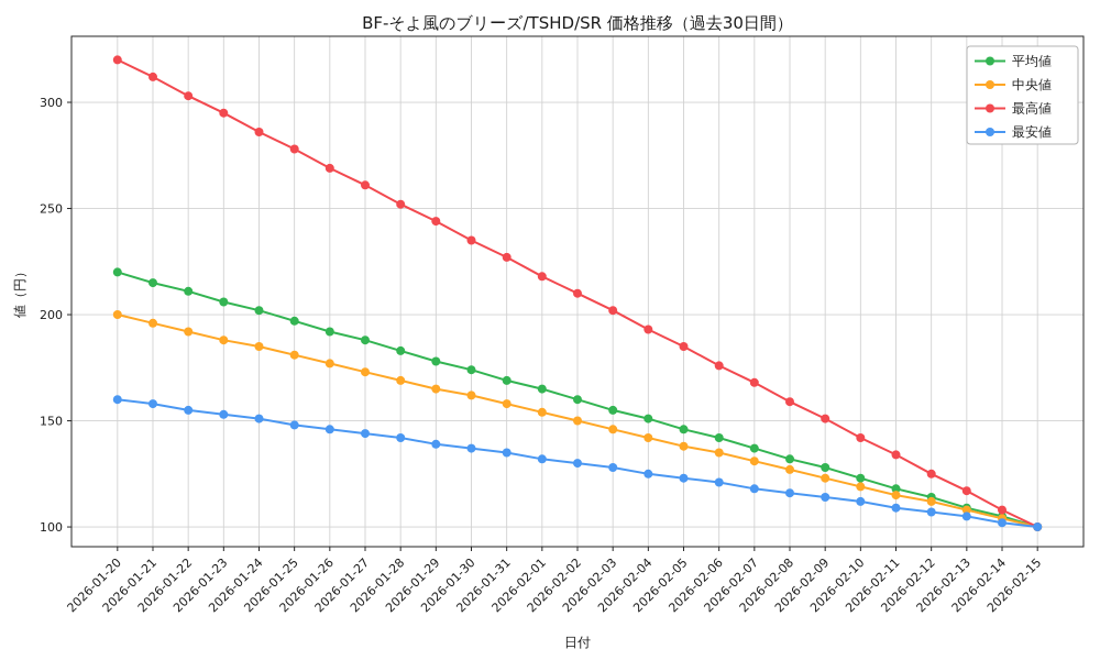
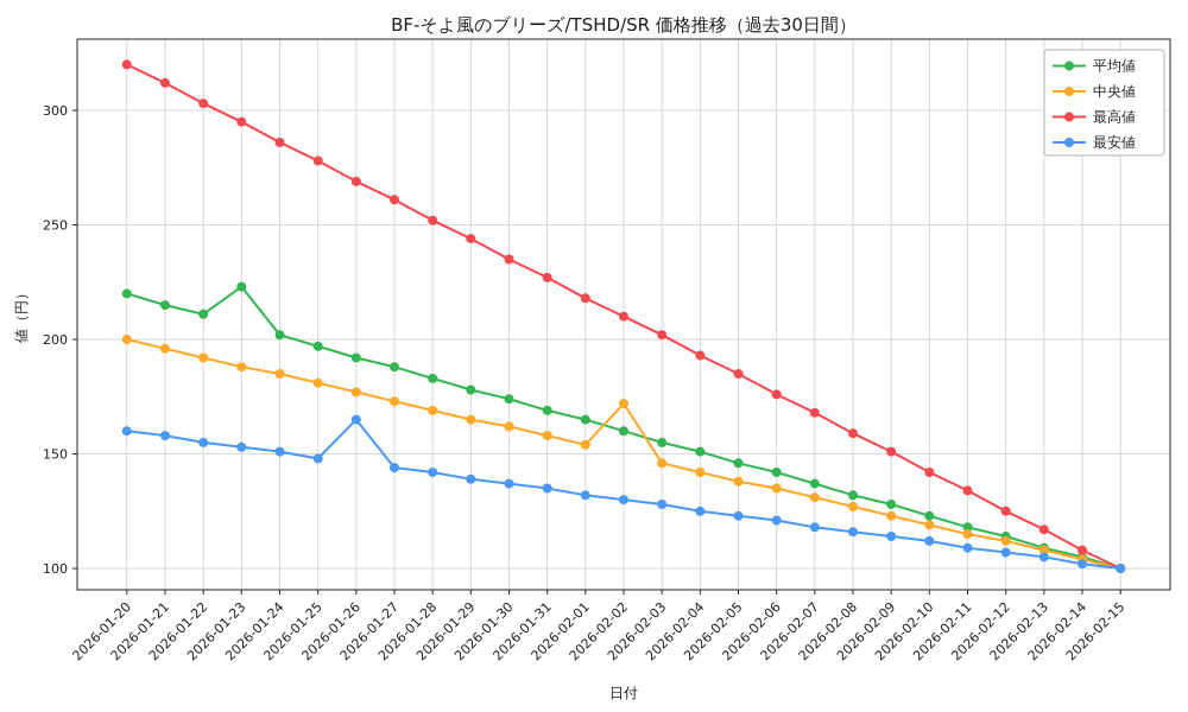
平均値/2026-01-23: 206 -> 223
最安値/2026-01-26: 146 -> 165
中央値/2026-02-02: 150 -> 172
